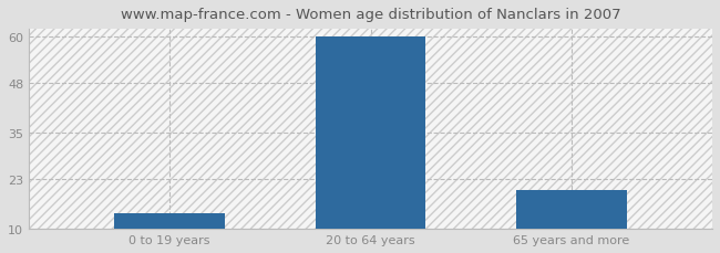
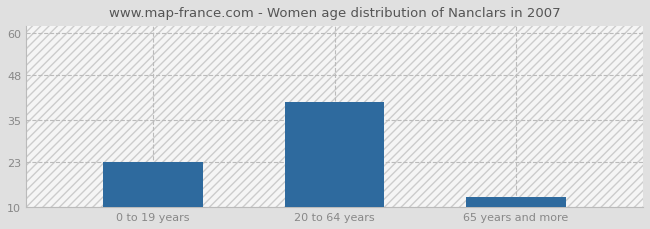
0 to 19 years: 14 -> 23
20 to 64 years: 60 -> 40
65 years and more: 20 -> 13
